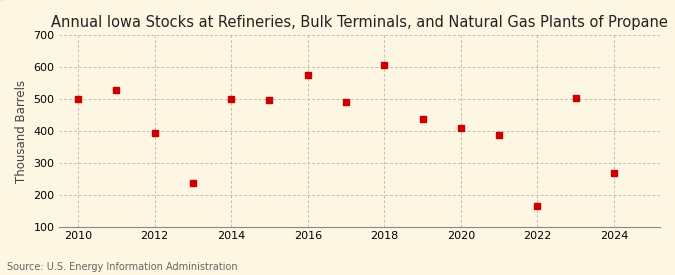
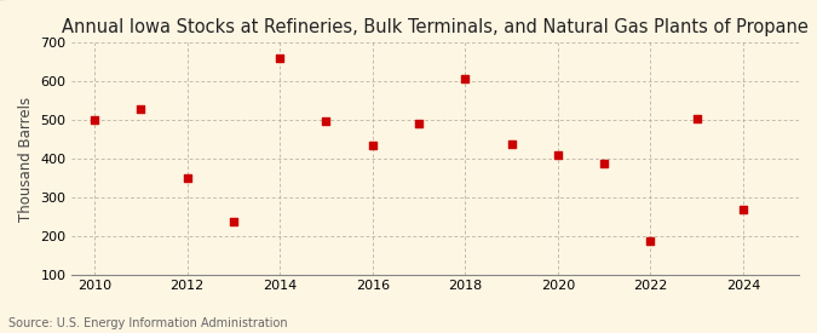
2012: 395 -> 350
2014: 500 -> 660
2016: 577 -> 435
2022: 165 -> 185
